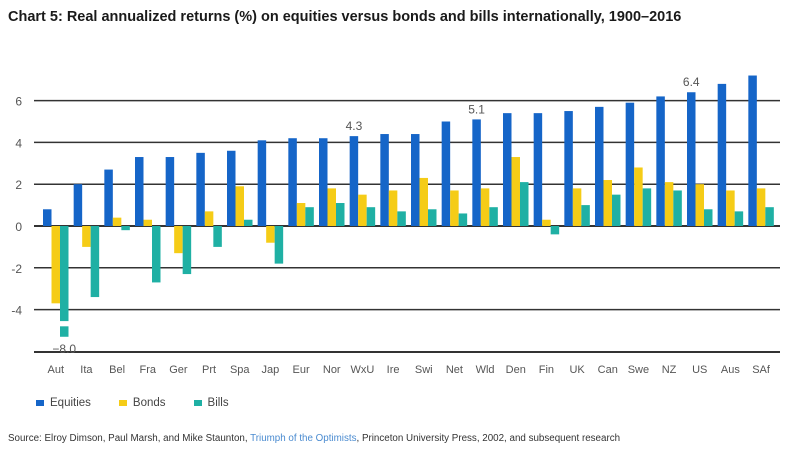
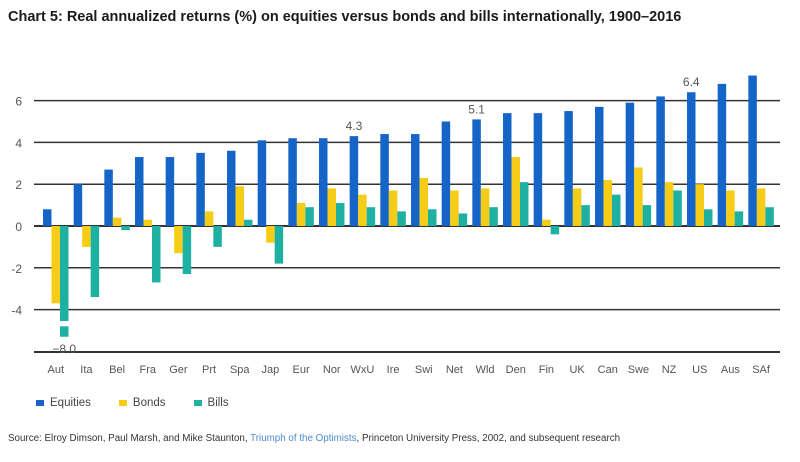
Bills/Swe: 1.8 -> 1.0
